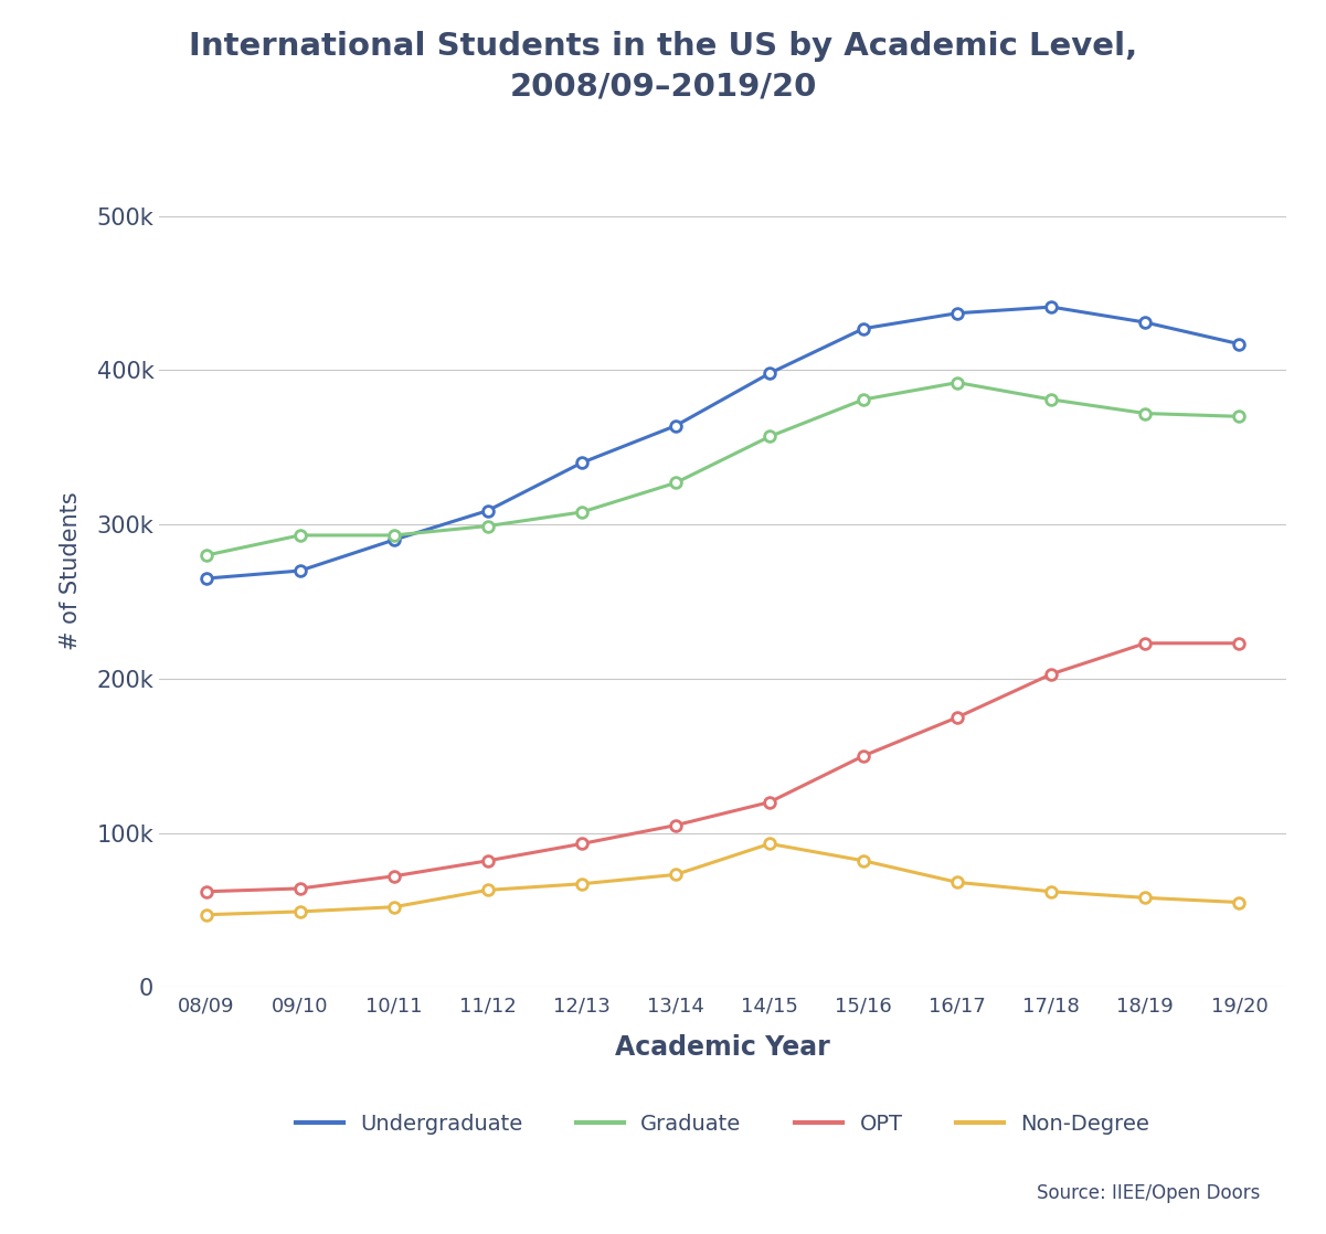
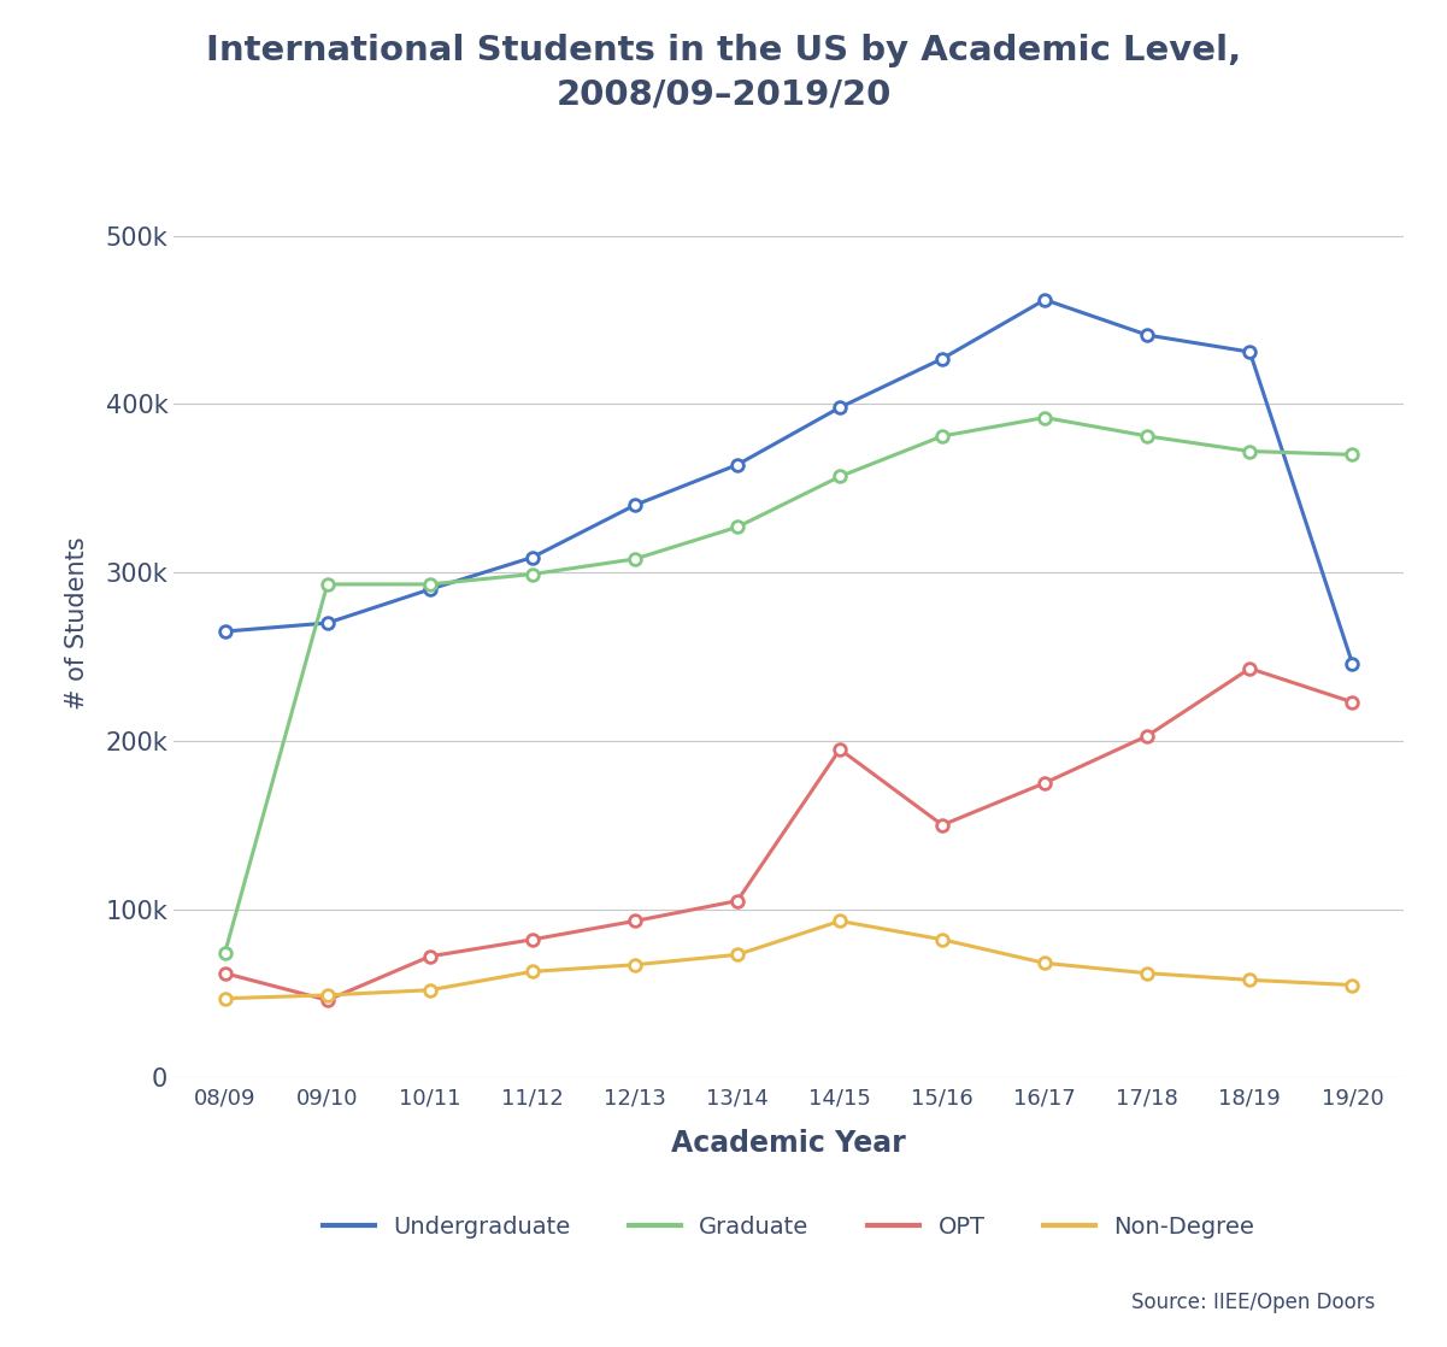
Graduate/08/09: 280k -> 74k
OPT/09/10: 64k -> 46k
OPT/14/15: 120k -> 195k
Undergraduate/16/17: 437k -> 462k
OPT/18/19: 223k -> 243k
Undergraduate/19/20: 417k -> 246k
